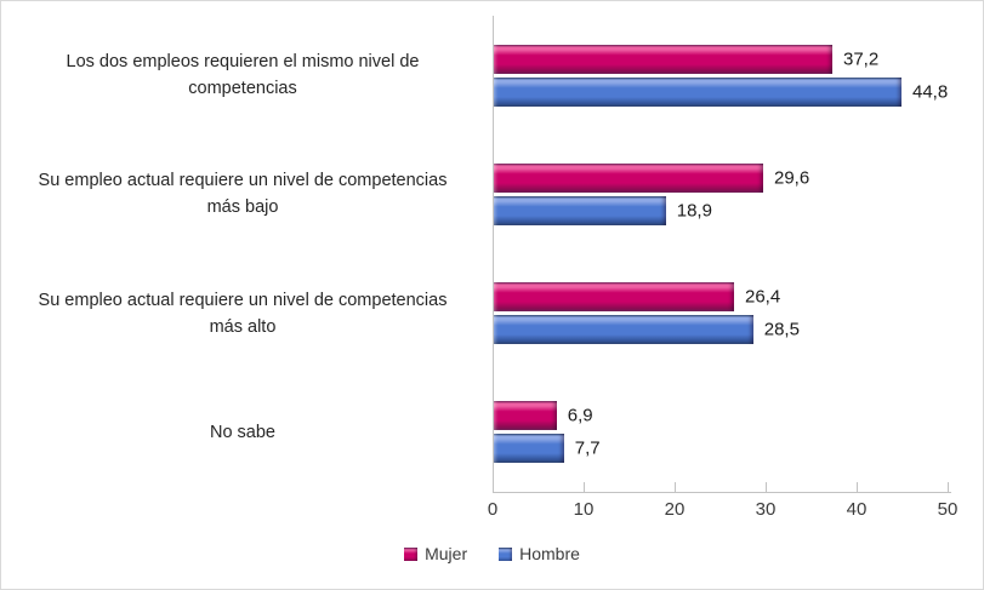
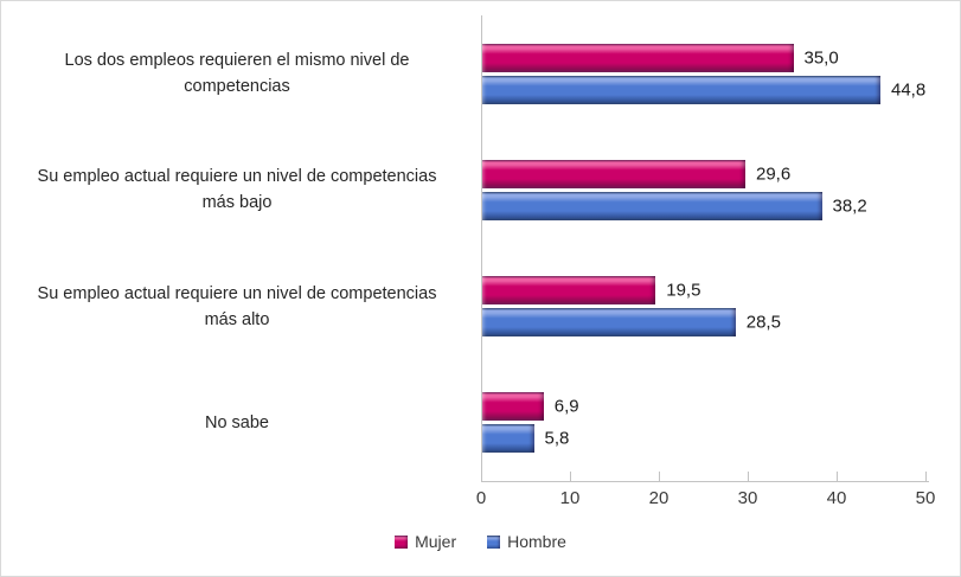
Mujer/Los dos empleos requieren el mismo nivel de competencias: 37,2 -> 35,0
Hombre/Su empleo actual requiere un nivel de competencias más bajo: 18,9 -> 38,2
Mujer/Su empleo actual requiere un nivel de competencias más alto: 26,4 -> 19,5
Hombre/No sabe: 7,7 -> 5,8
